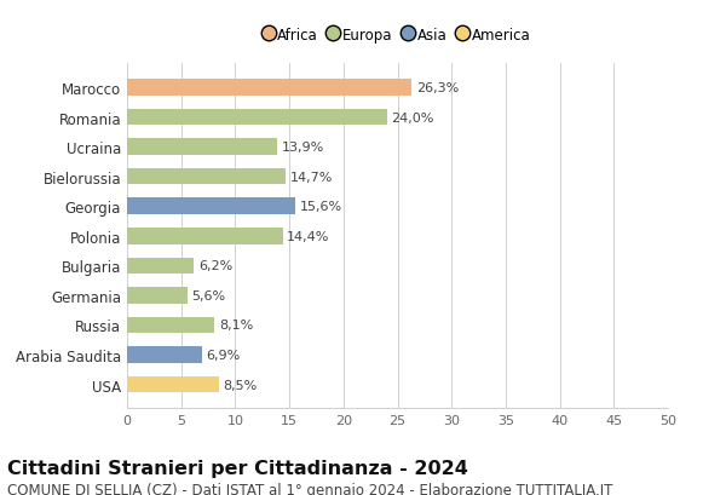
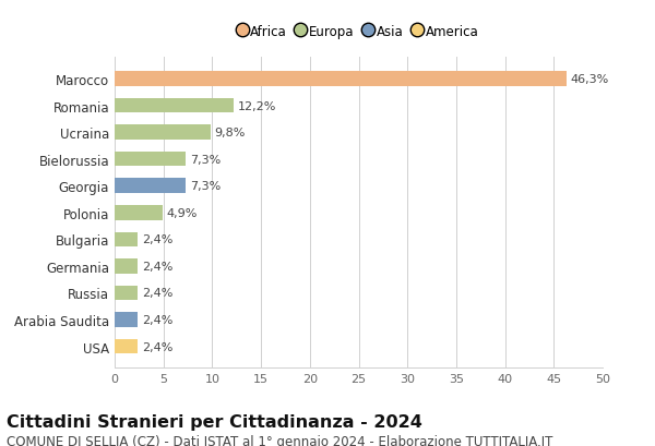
Marocco: 26,3% -> 46,3%
Romania: 24,0% -> 12,2%
Ucraina: 13,9% -> 9,8%
Bielorussia: 14,7% -> 7,3%
Georgia: 15,6% -> 7,3%
Polonia: 14,4% -> 4,9%
Bulgaria: 6,2% -> 2,4%
Germania: 5,6% -> 2,4%
Russia: 8,1% -> 2,4%
Arabia Saudita: 6,9% -> 2,4%
USA: 8,5% -> 2,4%
